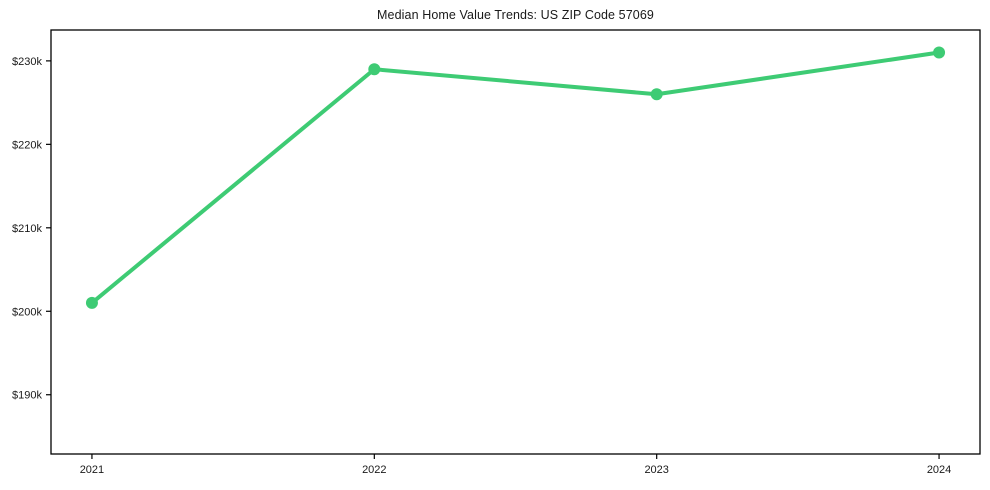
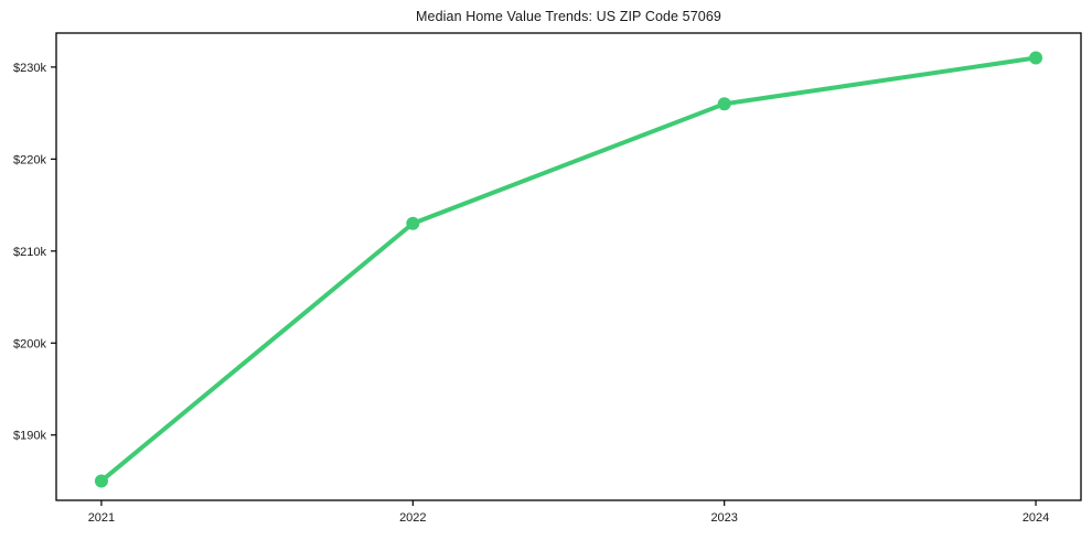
2021: $201k -> $185k
2022: $229k -> $213k
